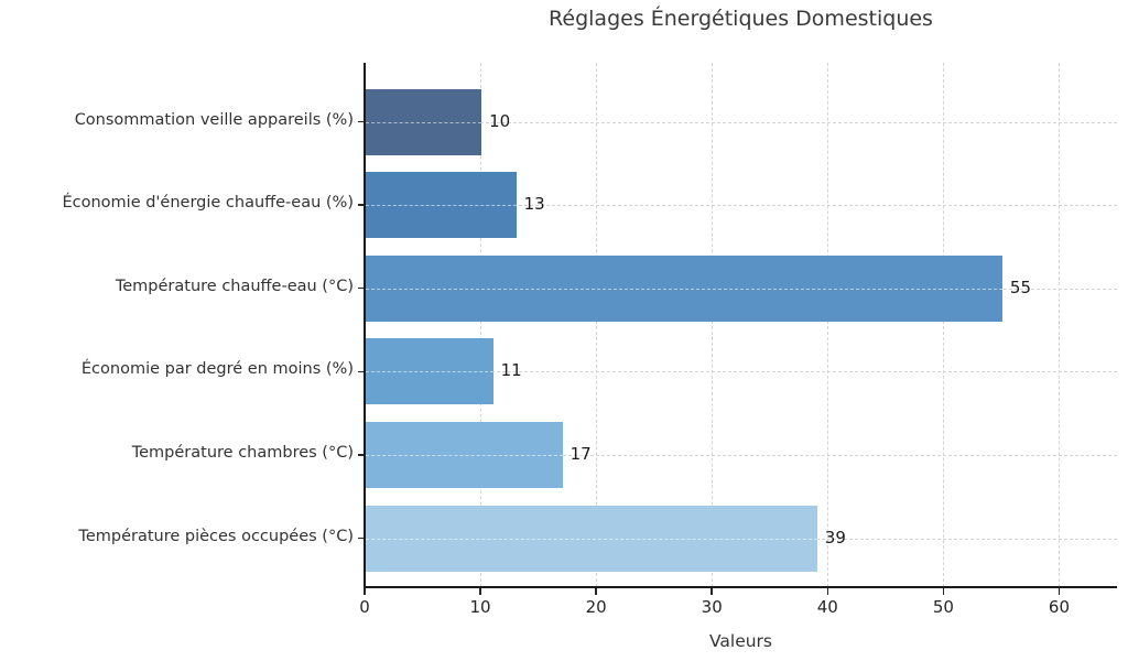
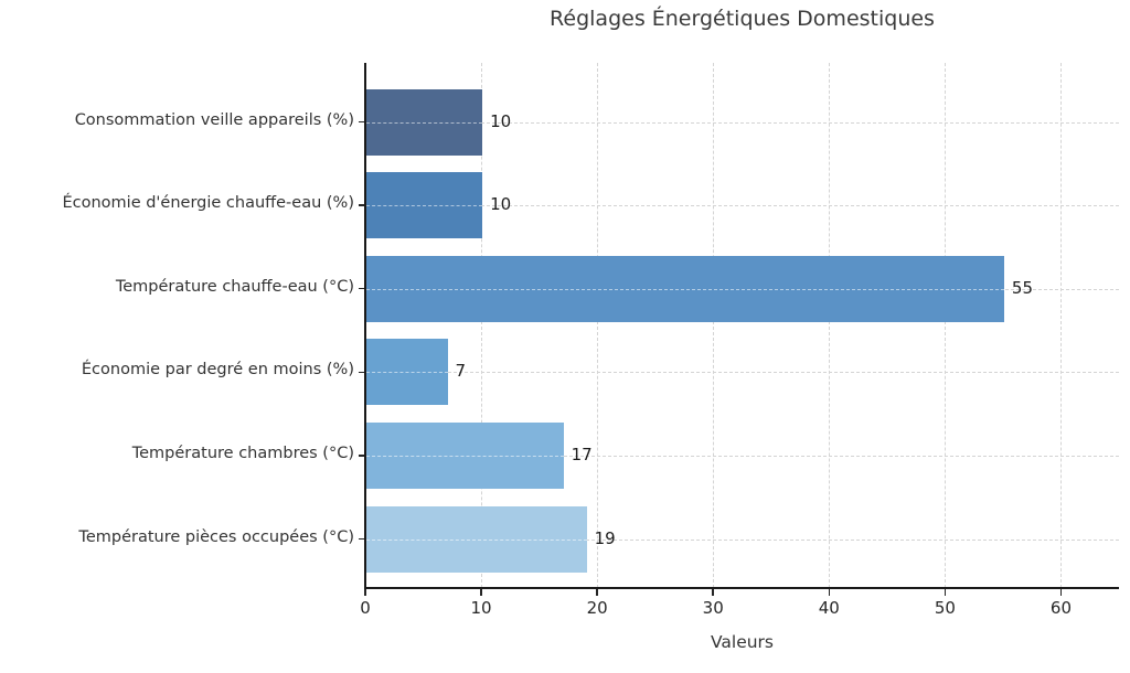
Économie d'énergie chauffe-eau (%): 13 -> 10
Économie par degré en moins (%): 11 -> 7
Température pièces occupées (°C): 39 -> 19
